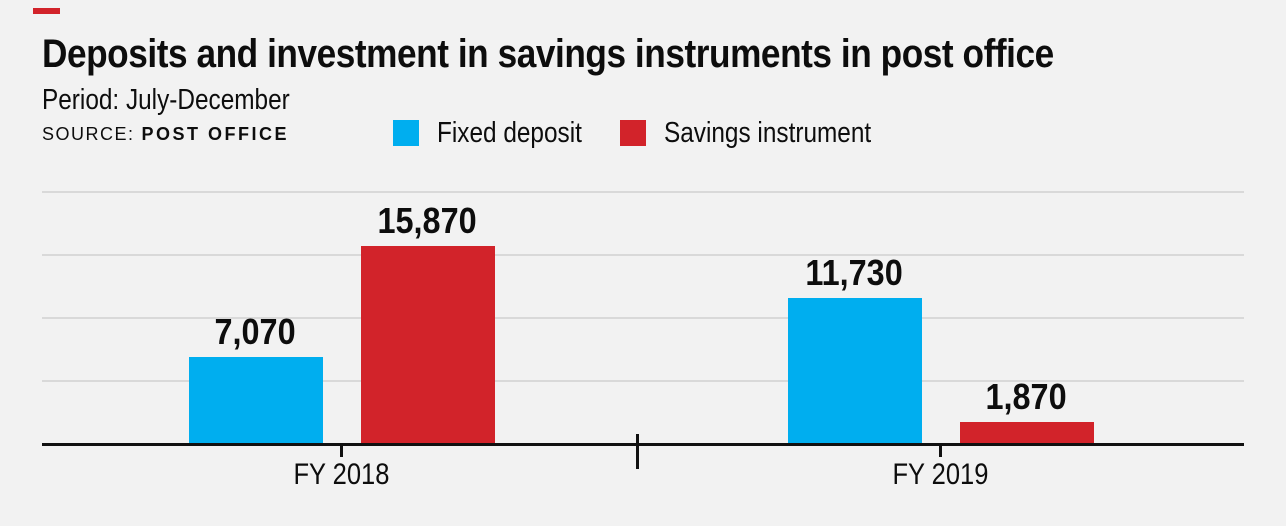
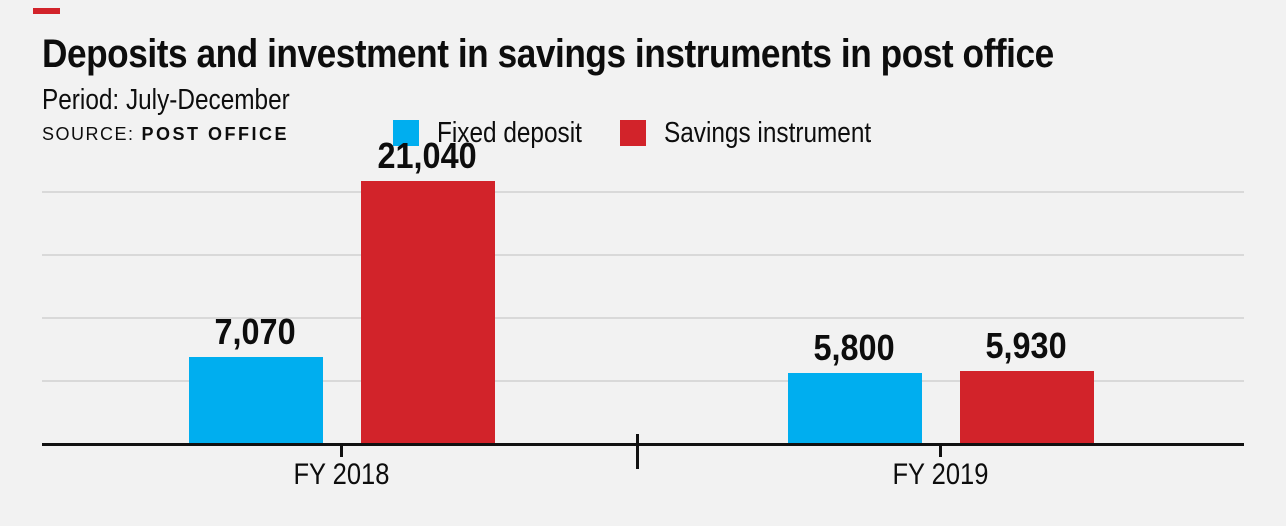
Savings instrument/FY 2018: 15,870 -> 21,040
Fixed deposit/FY 2019: 11,730 -> 5,800
Savings instrument/FY 2019: 1,870 -> 5,930
